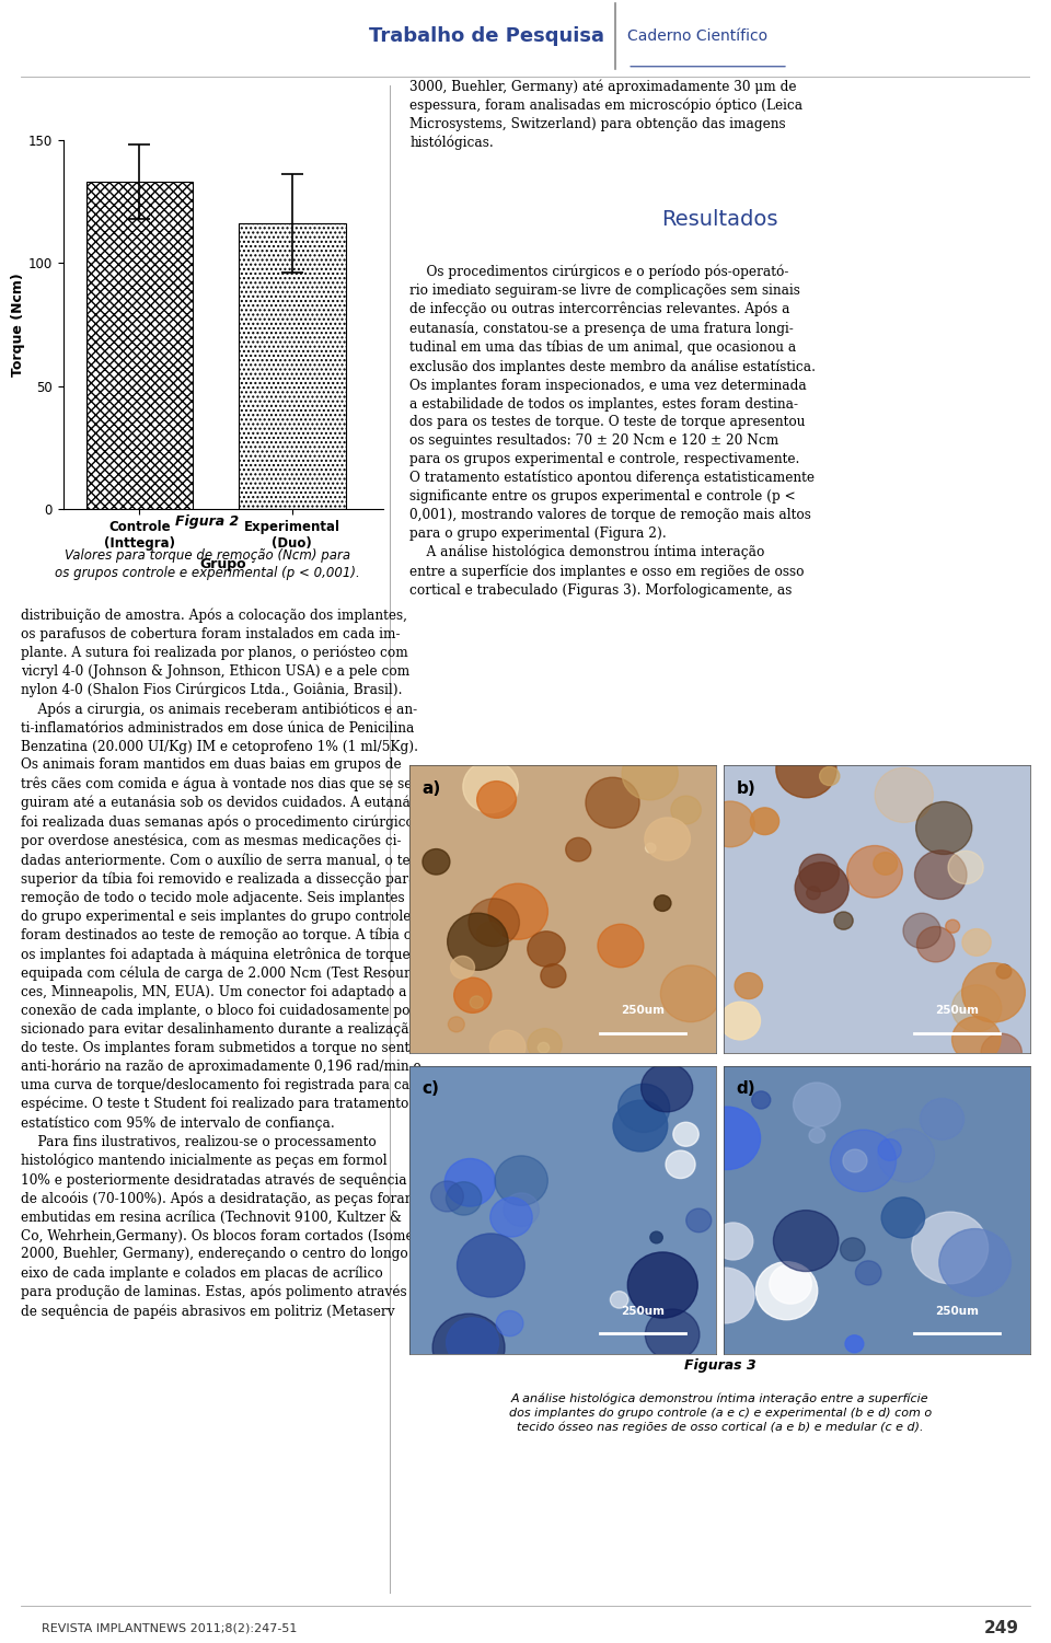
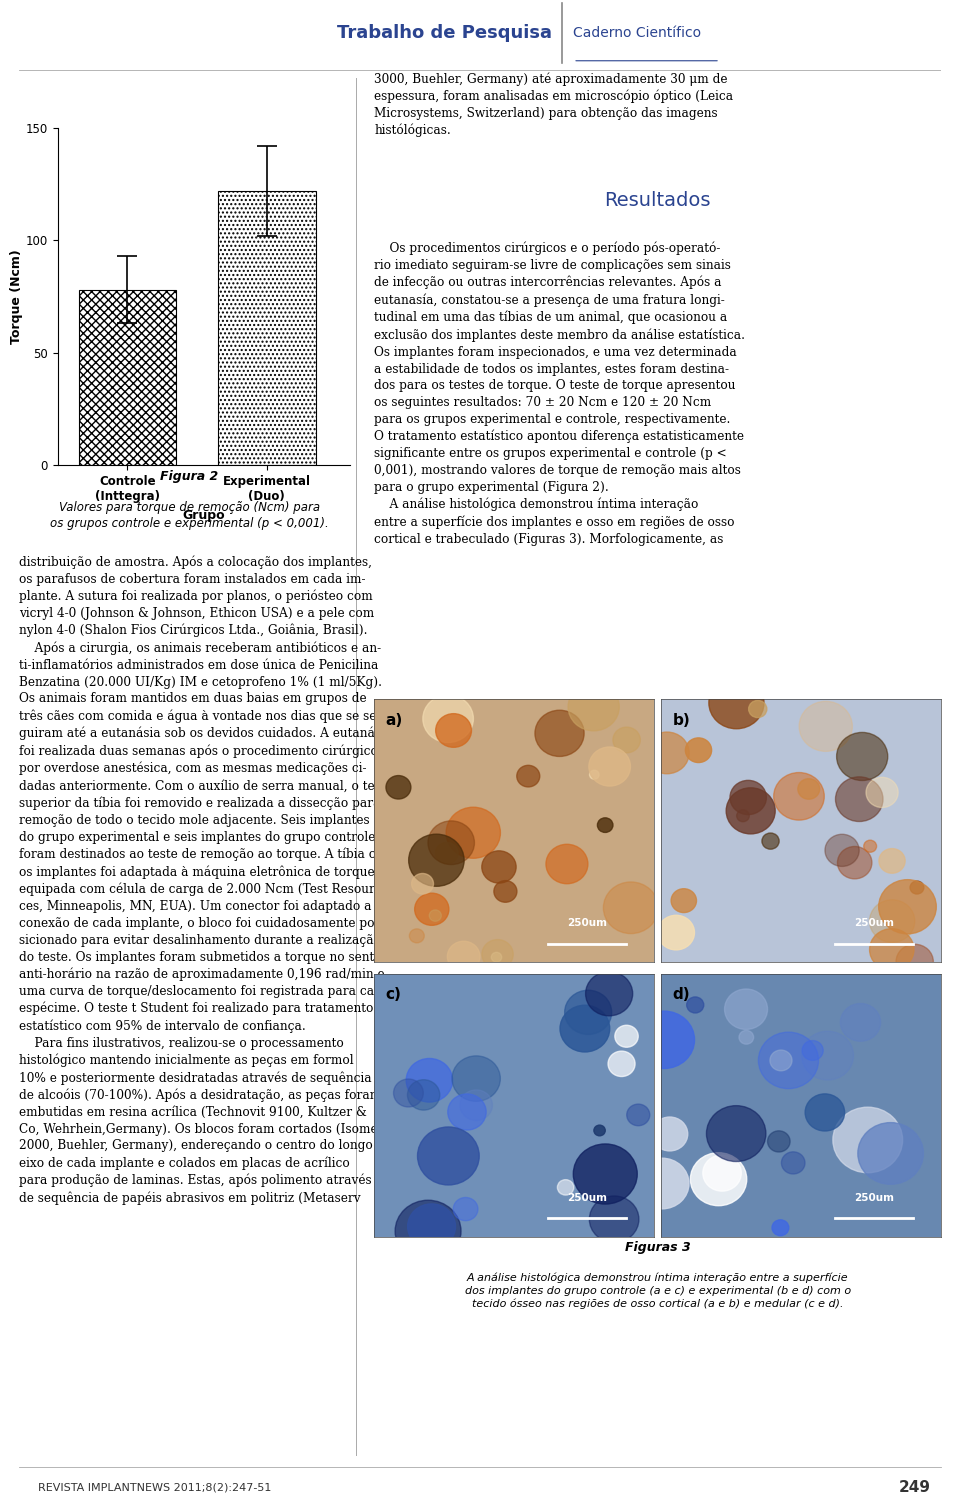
Controle (Inttegra): 133 -> 78
Experimental (Duo): 116 -> 122
